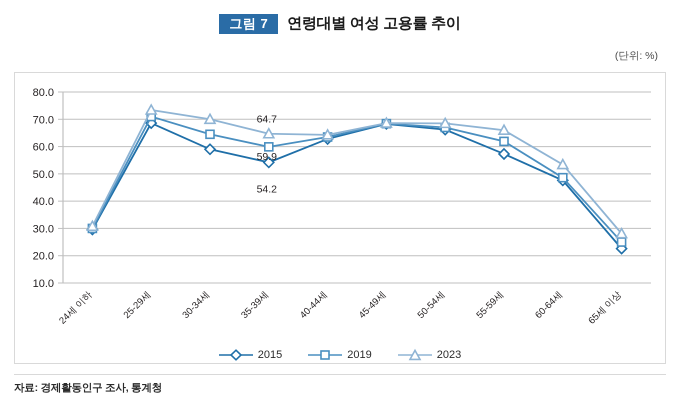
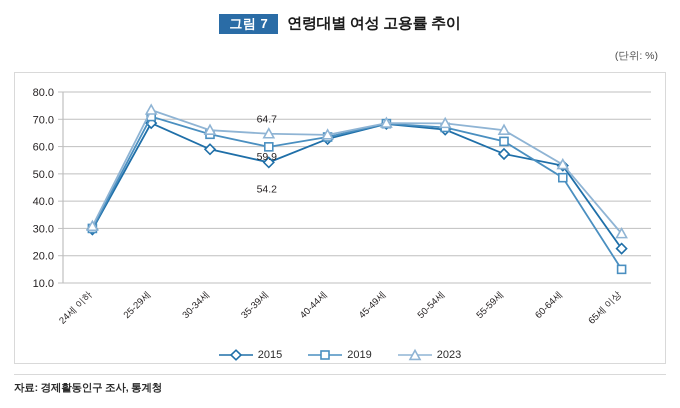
2023/30-34세: 70 -> 66
2015/60-64세: 48 -> 53
2019/65세 이상: 25 -> 15
